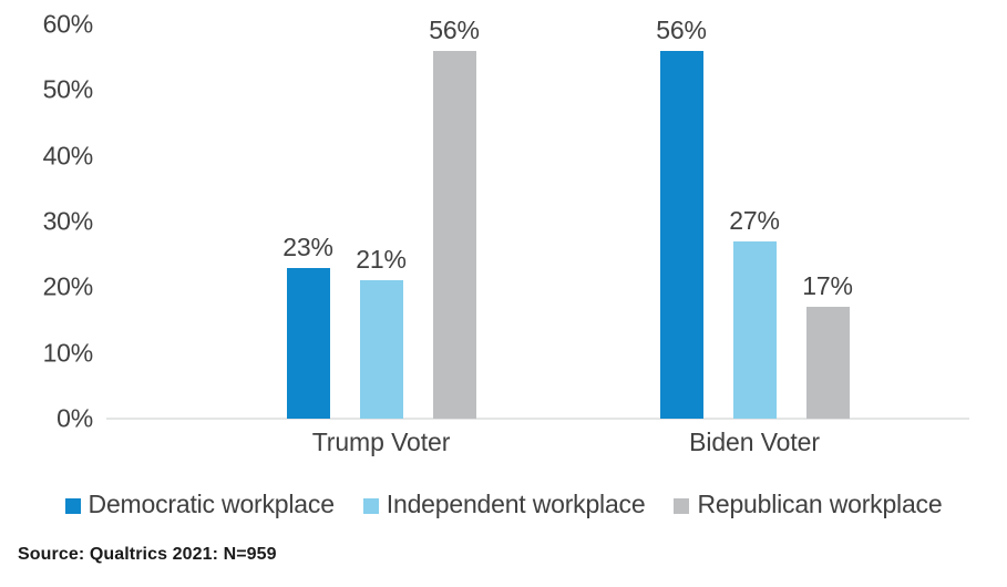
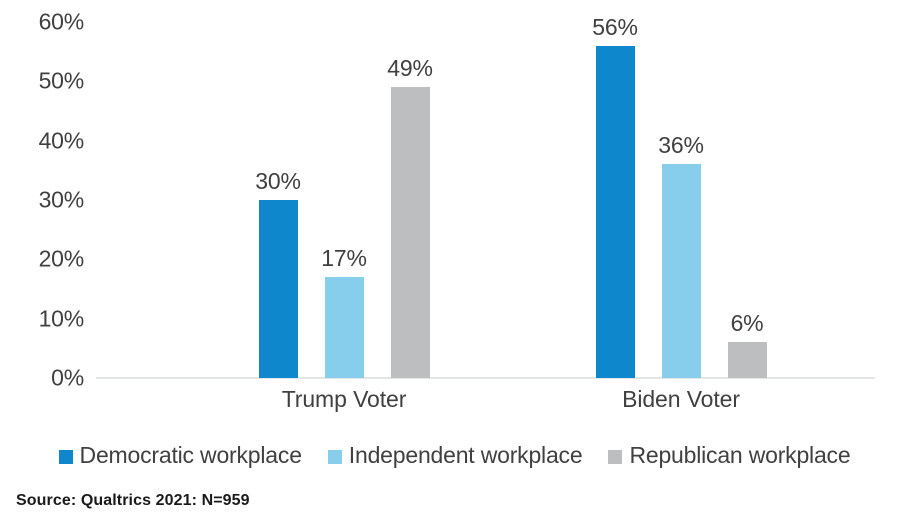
Democratic workplace/Trump Voter: 23% -> 30%
Independent workplace/Trump Voter: 21% -> 17%
Republican workplace/Trump Voter: 56% -> 49%
Independent workplace/Biden Voter: 27% -> 36%
Republican workplace/Biden Voter: 17% -> 6%
